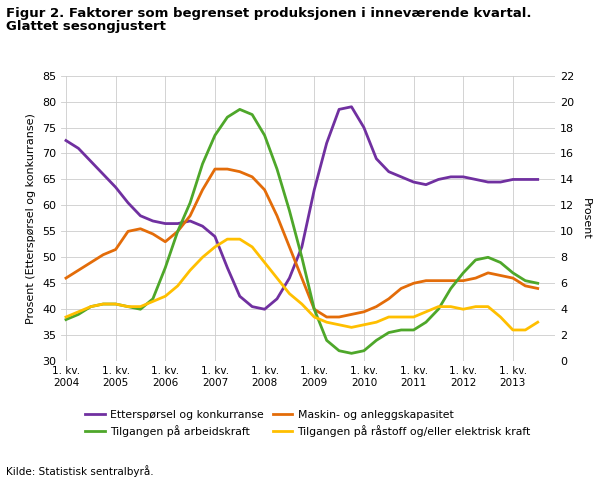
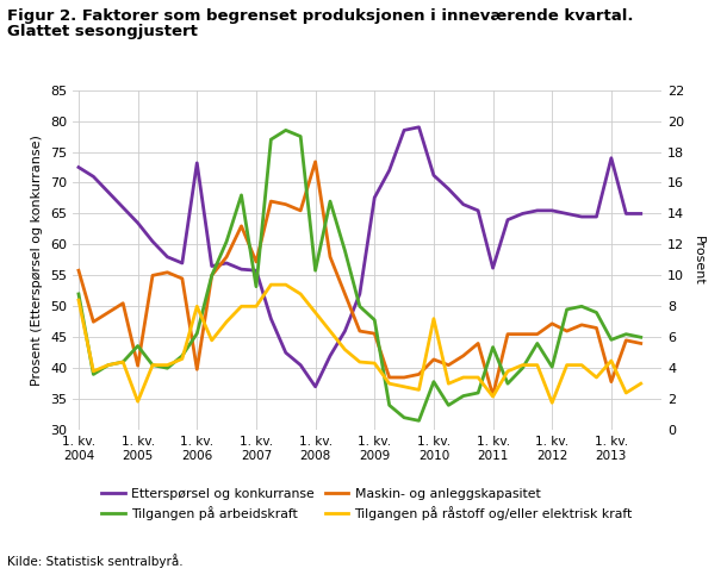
Maskin- og anleggskapasitet/1. kv. 2004: 46.0 -> 55.8
Tilgangen på arbeidskraft/1. kv. 2004: 38.0 -> 52.0
Tilgangen på råstoff og/eller elektrisk kraft/1. kv. 2004: 38.5 -> 51.0
Maskin- og anleggskapasitet/1. kv. 2005: 51.5 -> 40.4
Tilgangen på arbeidskraft/1. kv. 2005: 41.0 -> 43.6
Tilgangen på råstoff og/eller elektrisk kraft/1. kv. 2005: 41.0 -> 34.6
Etterspørsel og konkurranse/1. kv. 2006: 56.5 -> 73.2
Maskin- og anleggskapasitet/1. kv. 2006: 53.0 -> 39.8
Tilgangen på arbeidskraft/1. kv. 2006: 48.0 -> 45.6
Tilgangen på råstoff og/eller elektrisk kraft/1. kv. 2006: 42.5 -> 50.0
Etterspørsel og konkurranse/1. kv. 2007: 54.0 -> 55.8
Maskin- og anleggskapasitet/1. kv. 2007: 67.0 -> 57.2
Tilgangen på arbeidskraft/1. kv. 2007: 73.5 -> 53.2
Tilgangen på råstoff og/eller elektrisk kraft/1. kv. 2007: 52.0 -> 50.0
Etterspørsel og konkurranse/1. kv. 2008: 40.0 -> 37.0
Maskin- og anleggskapasitet/1. kv. 2008: 63.0 -> 73.4
Tilgangen på arbeidskraft/1. kv. 2008: 73.5 -> 55.8
Etterspørsel og konkurranse/1. kv. 2009: 63.0 -> 67.6
Maskin- og anleggskapasitet/1. kv. 2009: 40.0 -> 45.6
Tilgangen på arbeidskraft/1. kv. 2009: 40.0 -> 47.8
Tilgangen på råstoff og/eller elektrisk kraft/1. kv. 2009: 38.5 -> 40.8
Etterspørsel og konkurranse/1. kv. 2010: 75.0 -> 71.2
Maskin- og anleggskapasitet/1. kv. 2010: 39.5 -> 41.4
Tilgangen på arbeidskraft/1. kv. 2010: 32.0 -> 37.8
Tilgangen på råstoff og/eller elektrisk kraft/1. kv. 2010: 37.0 -> 48.0
Etterspørsel og konkurranse/1. kv. 2011: 64.5 -> 56.2
Maskin- og anleggskapasitet/1. kv. 2011: 45.0 -> 35.6
Tilgangen på arbeidskraft/1. kv. 2011: 36.0 -> 43.4
Tilgangen på råstoff og/eller elektrisk kraft/1. kv. 2011: 38.5 -> 35.4
Maskin- og anleggskapasitet/1. kv. 2012: 45.5 -> 47.2
Tilgangen på arbeidskraft/1. kv. 2012: 47.0 -> 40.2
Tilgangen på råstoff og/eller elektrisk kraft/1. kv. 2012: 40.0 -> 34.4
Etterspørsel og konkurranse/1. kv. 2013: 65.0 -> 74.0
Maskin- og anleggskapasitet/1. kv. 2013: 46.0 -> 37.8
Tilgangen på arbeidskraft/1. kv. 2013: 47.0 -> 44.6
Tilgangen på råstoff og/eller elektrisk kraft/1. kv. 2013: 36.0 -> 41.2
